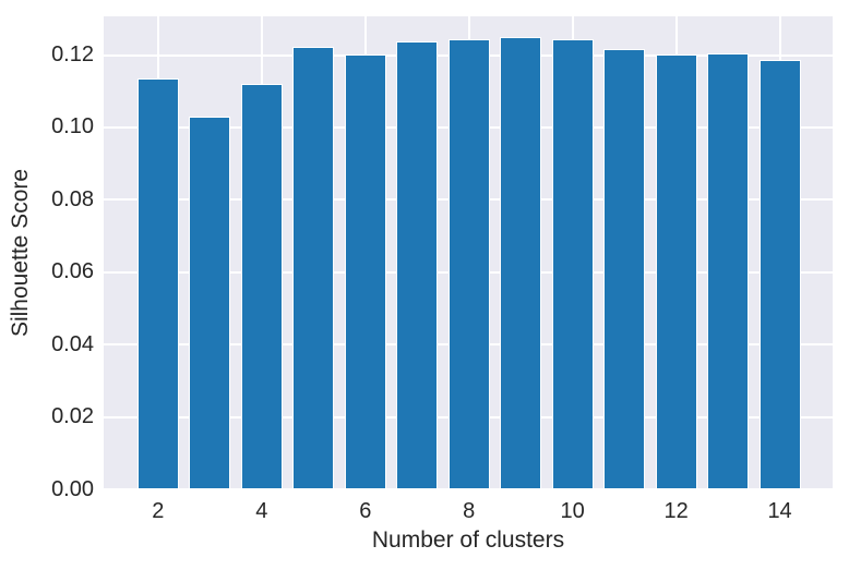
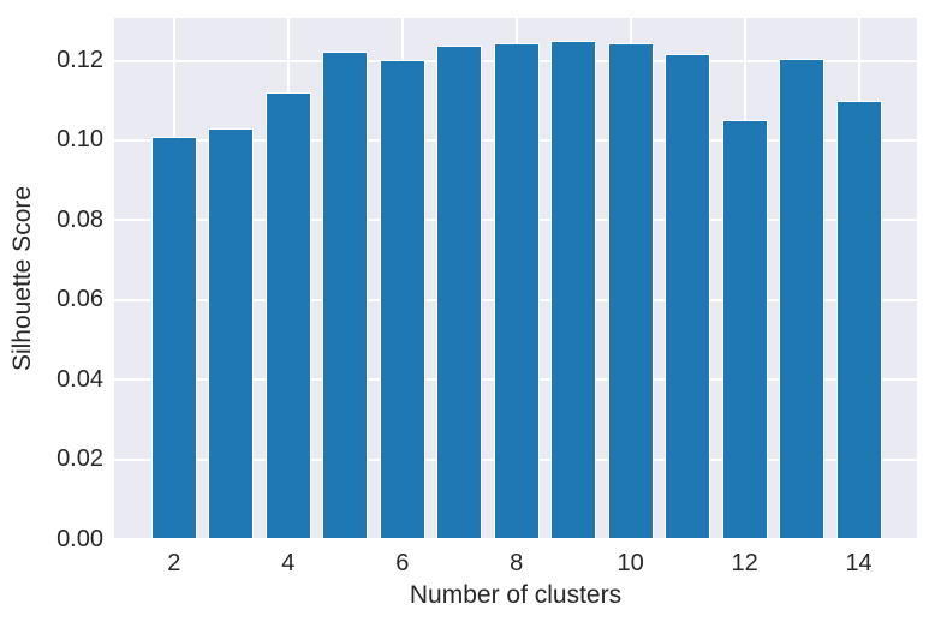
2: 0.114 -> 0.101
12: 0.120 -> 0.105
14: 0.119 -> 0.110
